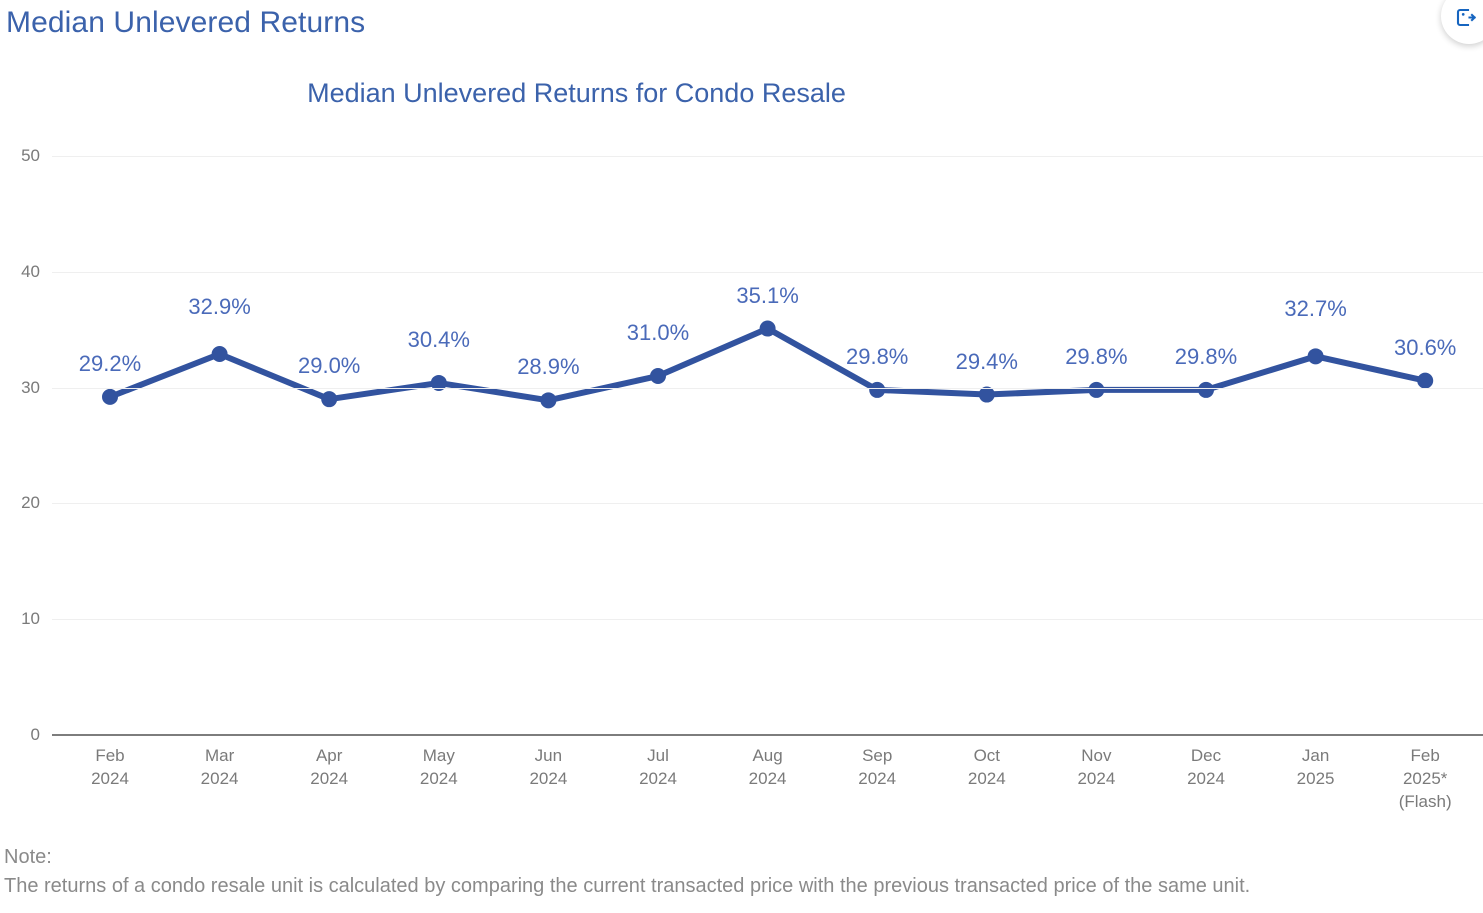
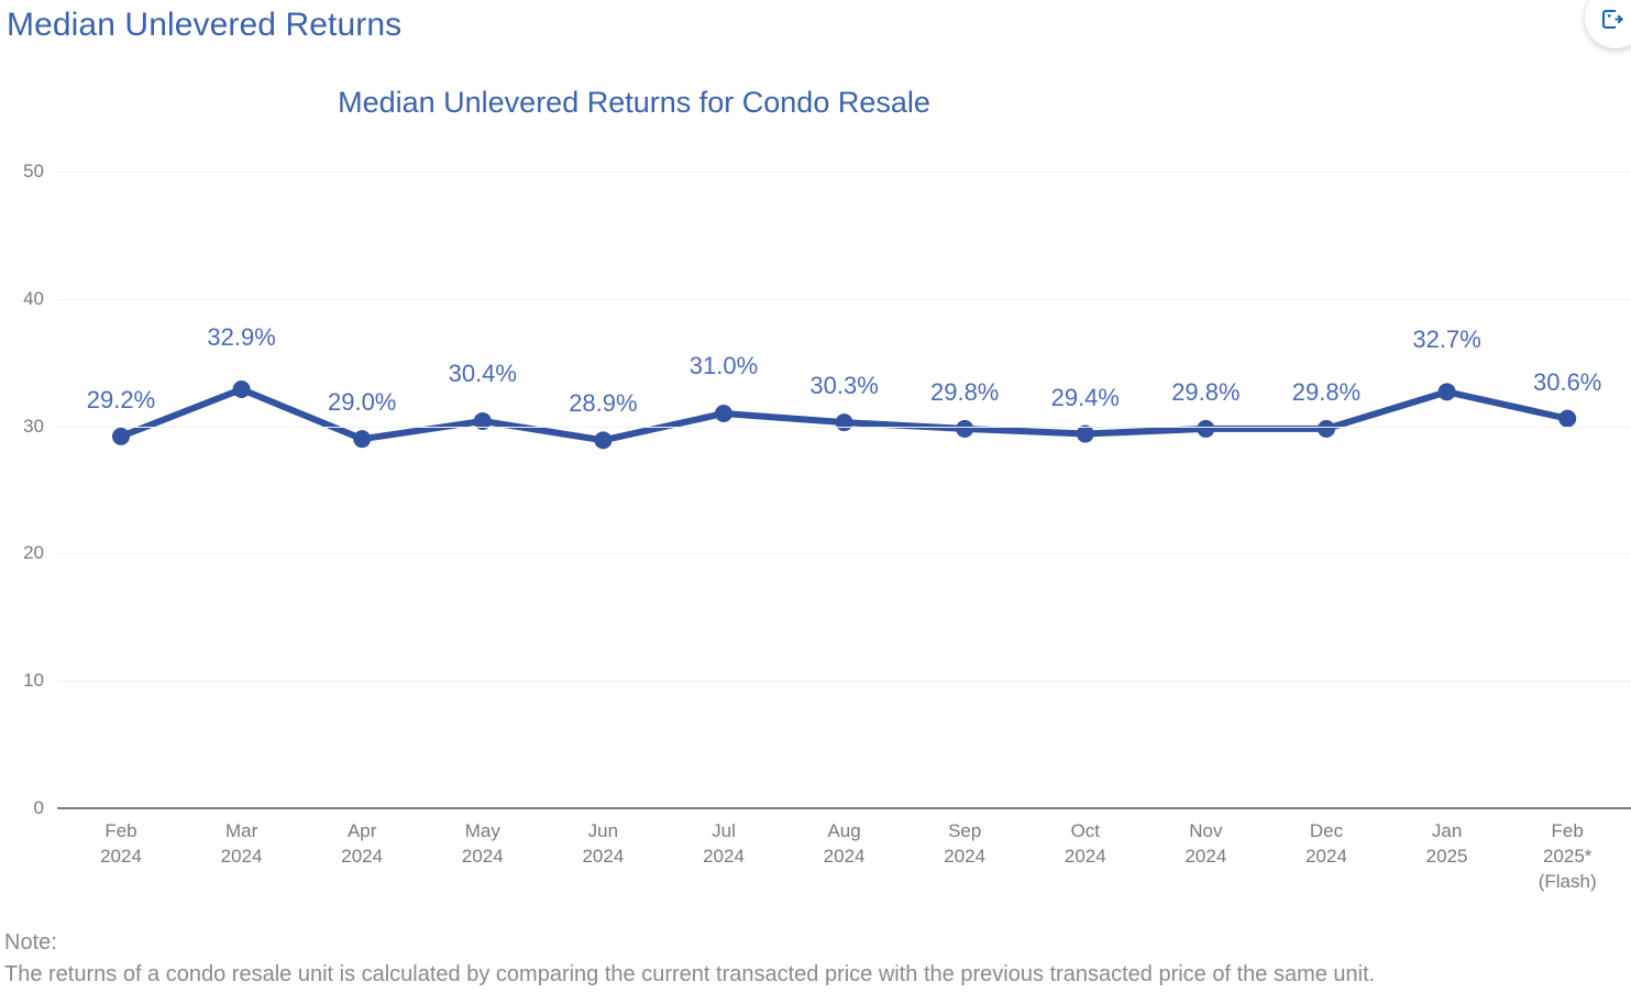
Aug 2024: 35.1% -> 30.3%
